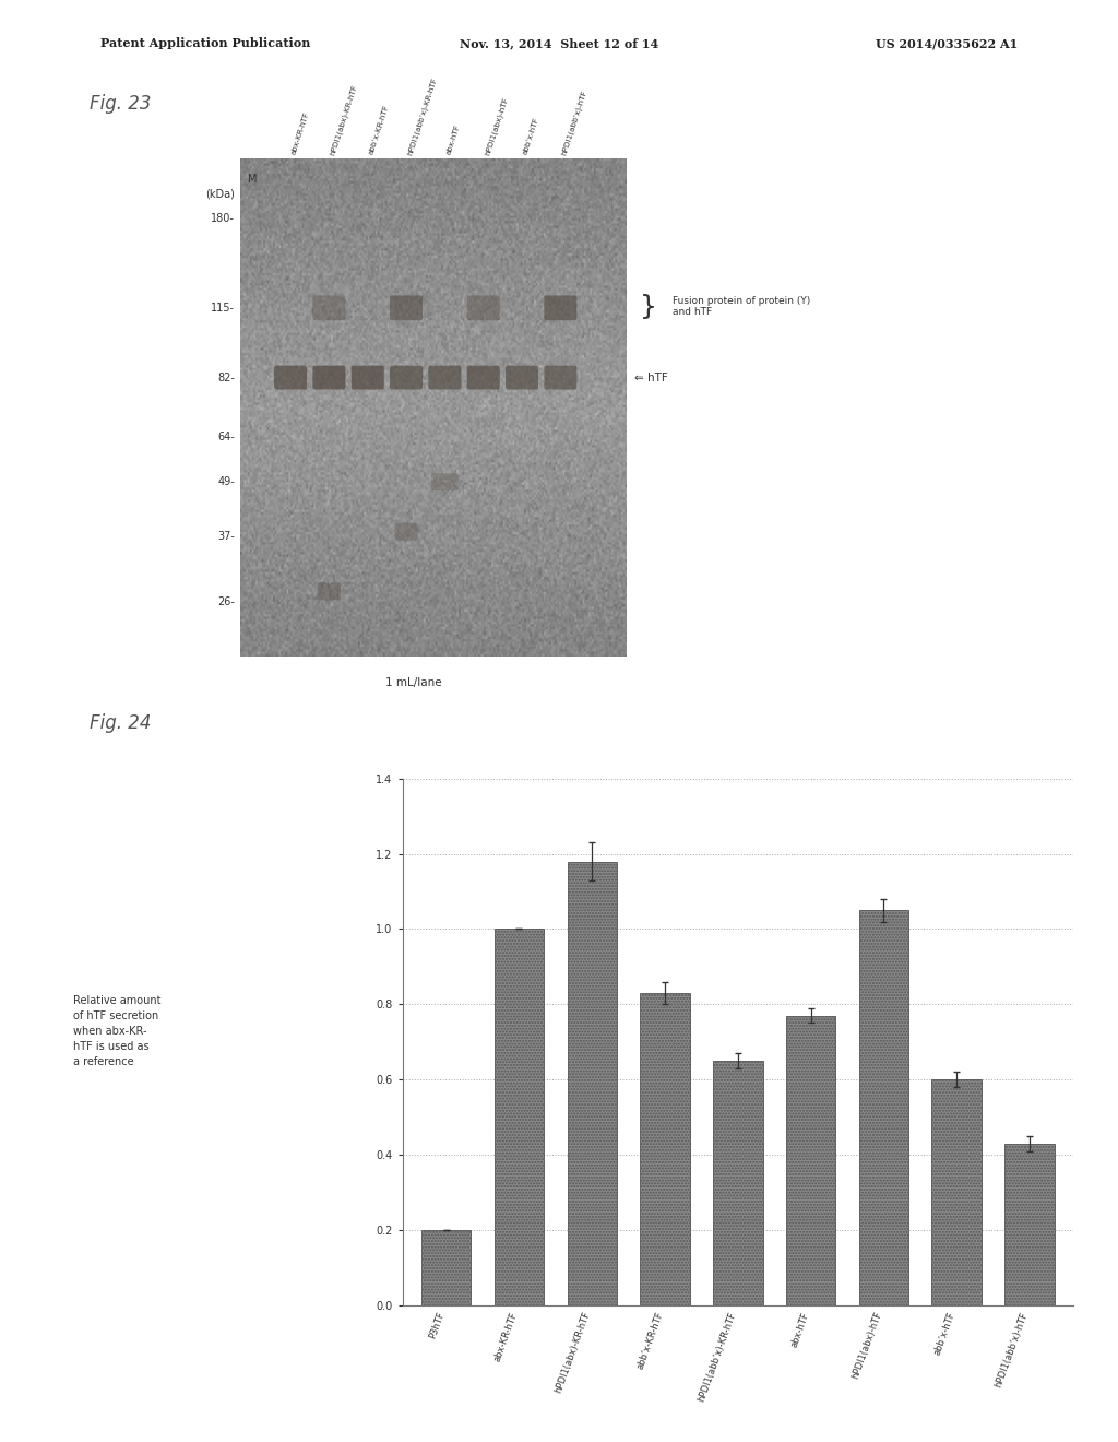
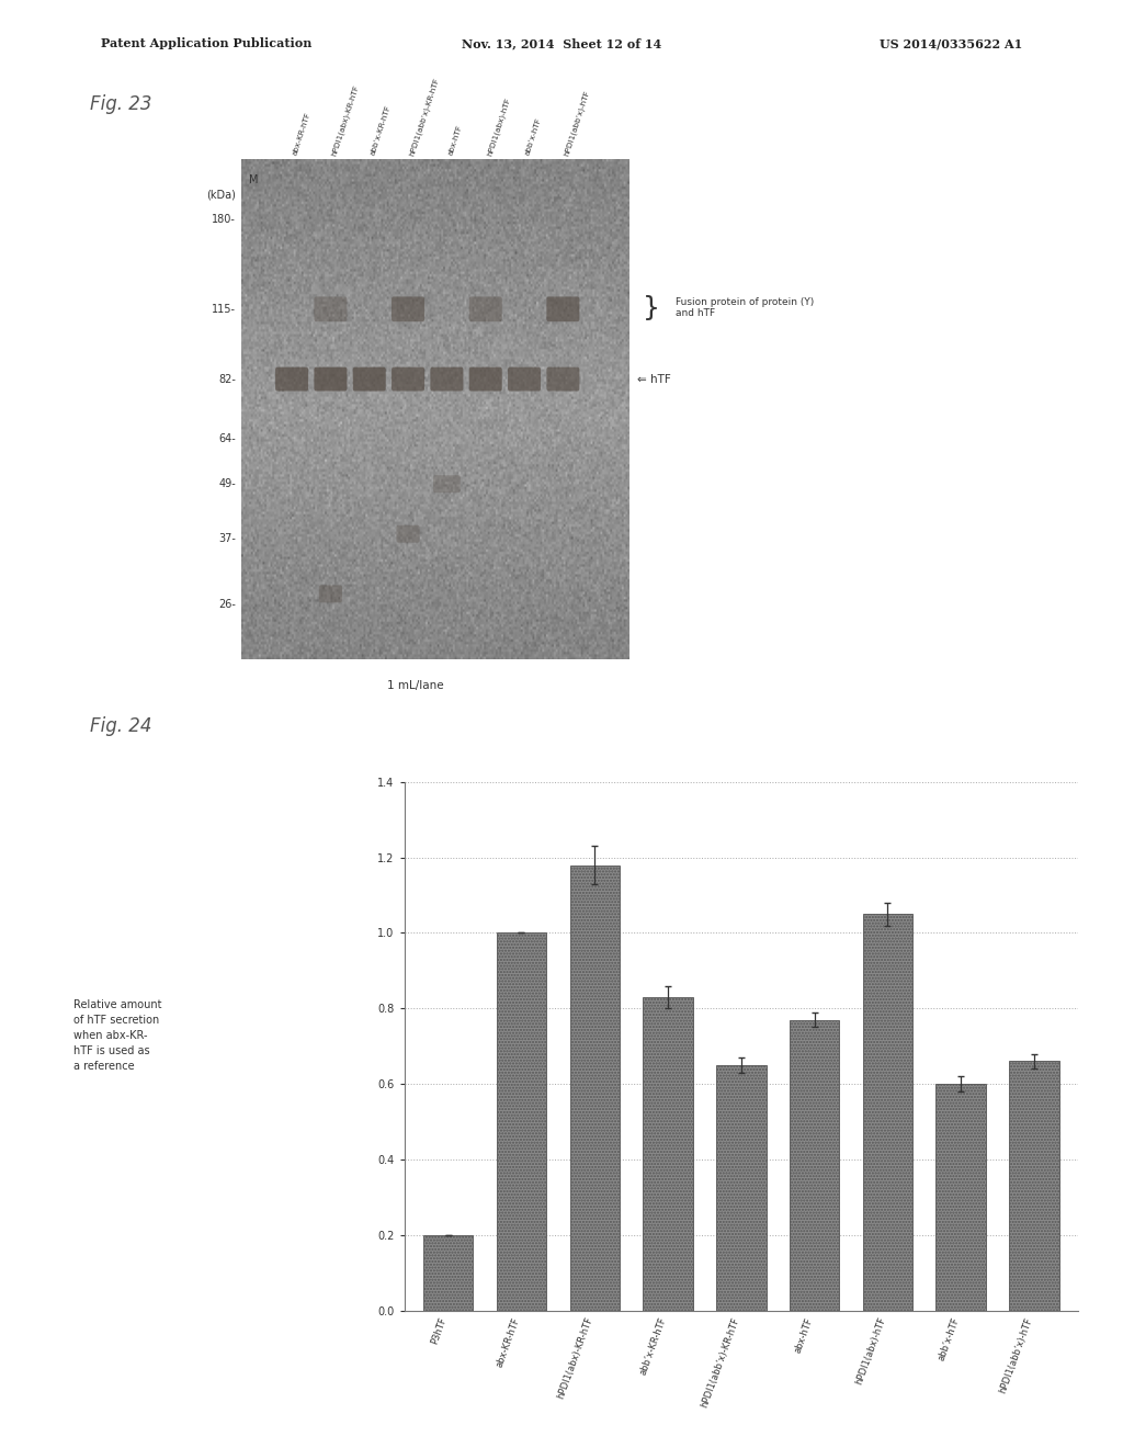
hPDI1(abb’x)-hTF: 0.43 -> 0.66
